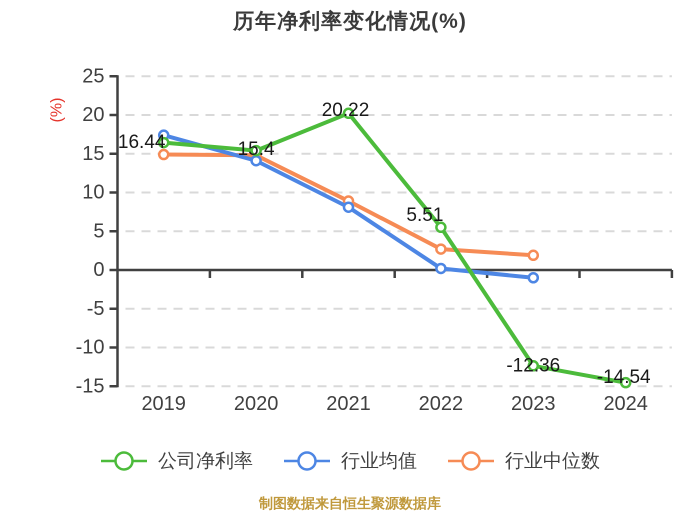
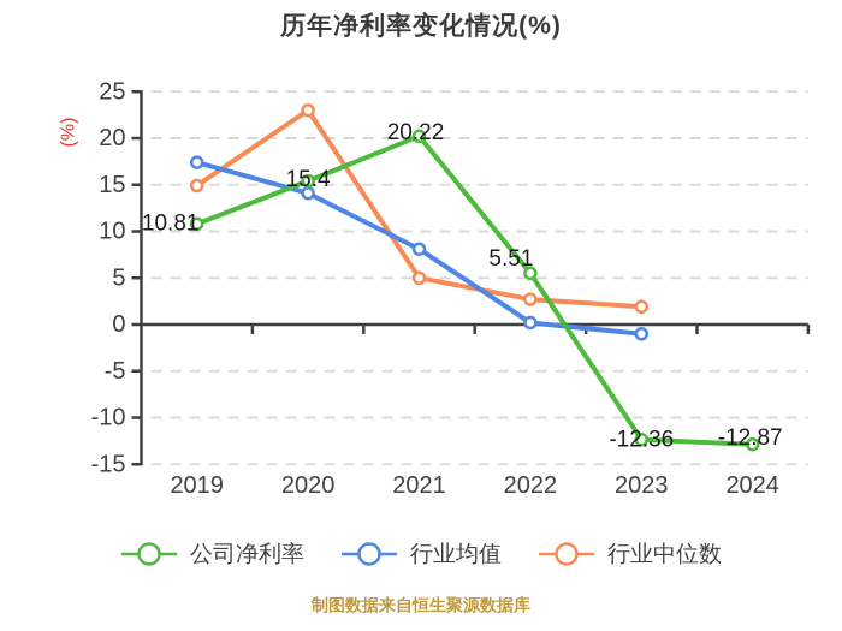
公司净利率/2019: 16.44 -> 10.81
行业中位数/2020: 15 -> 23
行业中位数/2021: 9 -> 5
公司净利率/2024: -14.54 -> -12.87
